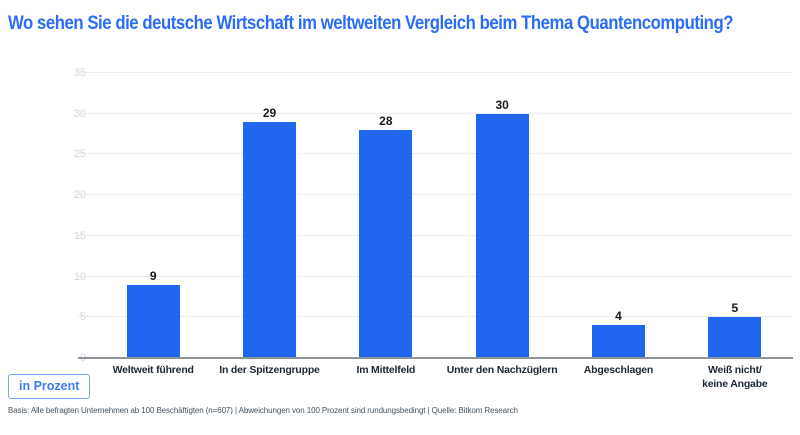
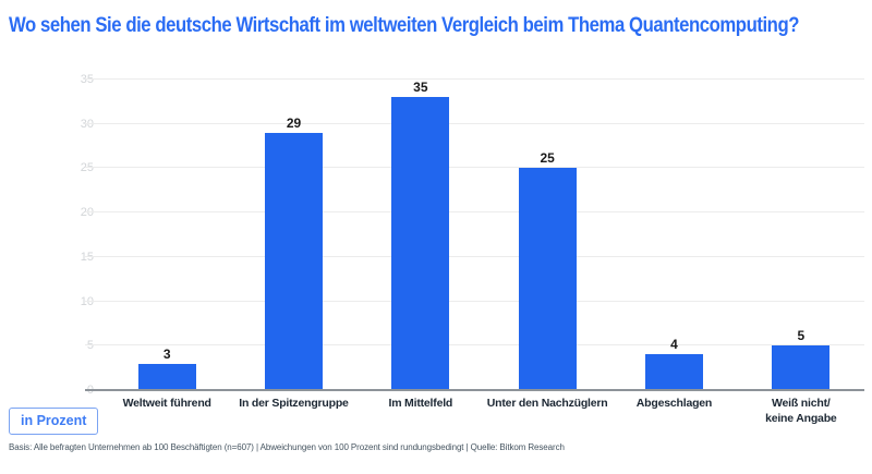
Weltweit führend: 9 -> 3
Im Mittelfeld: 28 -> 35
Unter den Nachzüglern: 30 -> 25
